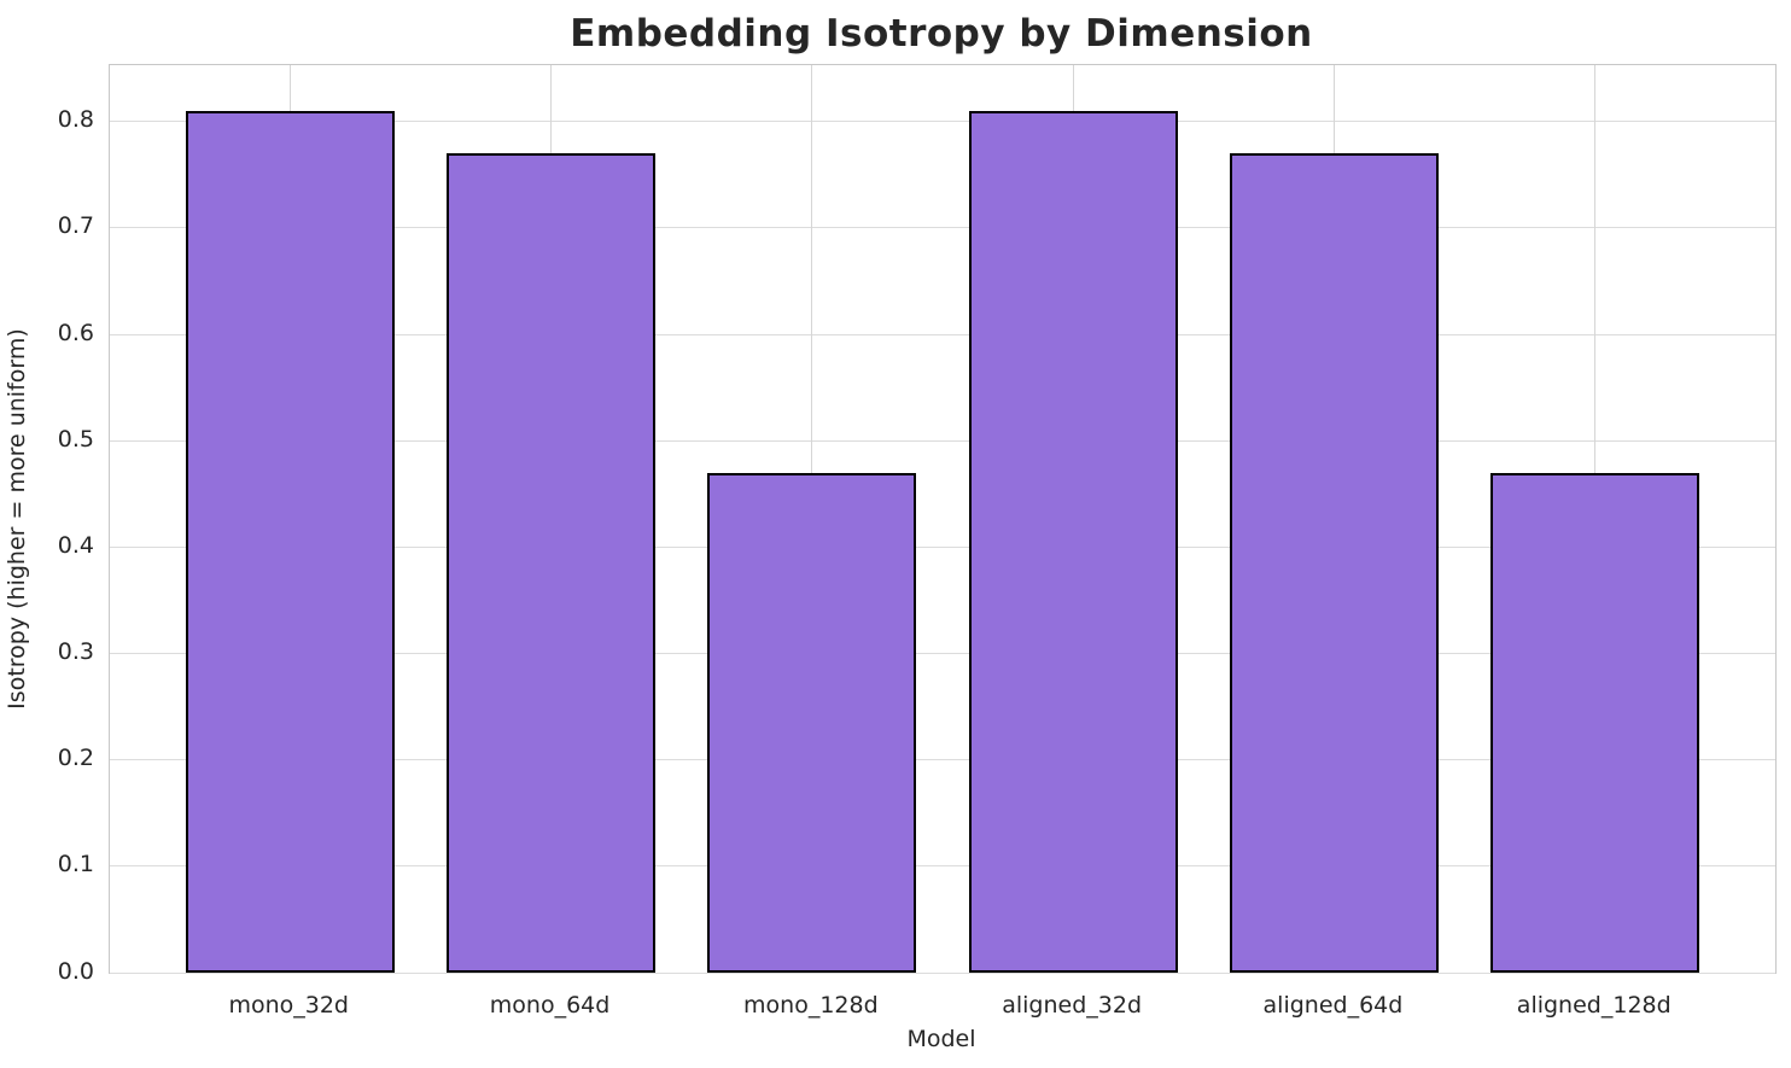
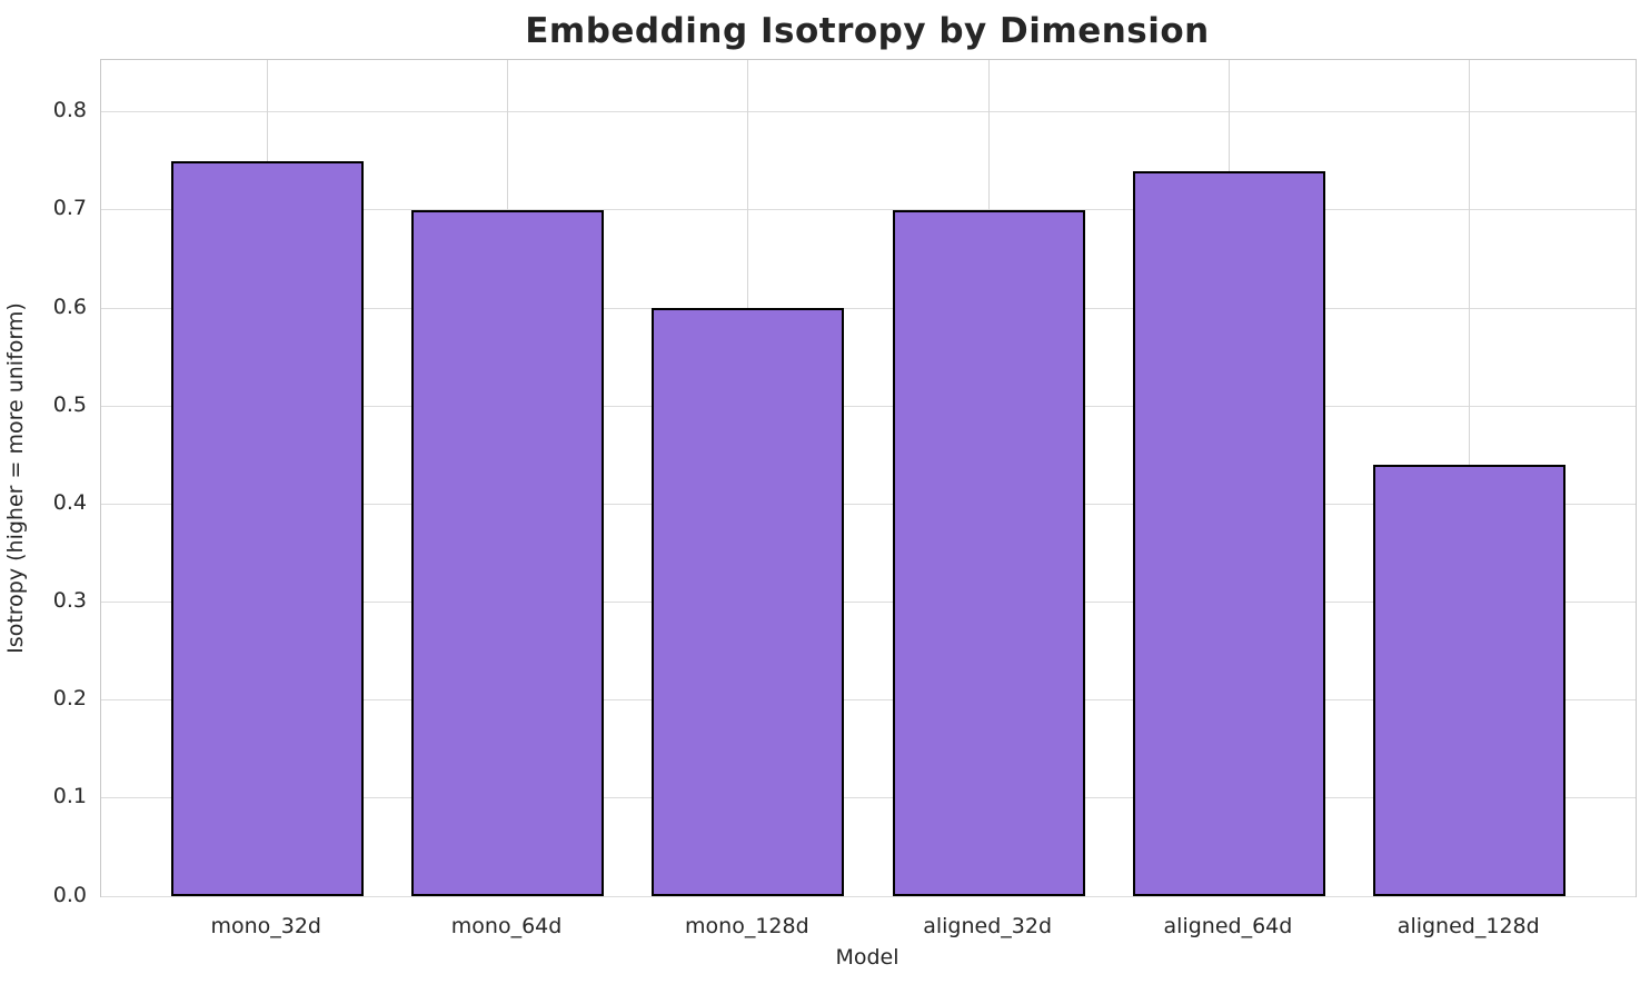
mono_32d: 0.81 -> 0.75
mono_64d: 0.77 -> 0.70
mono_128d: 0.47 -> 0.60
aligned_32d: 0.81 -> 0.70
aligned_64d: 0.77 -> 0.74
aligned_128d: 0.47 -> 0.44
